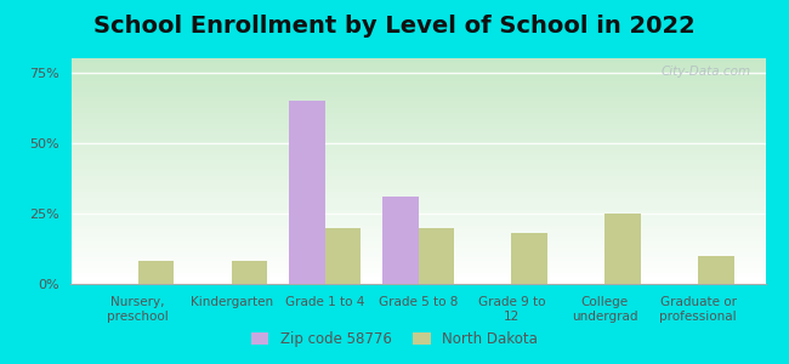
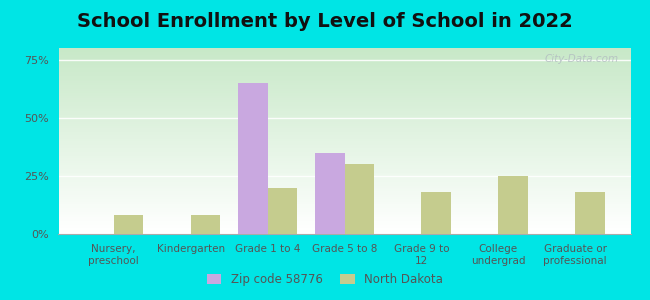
Zip code 58776/Grade 5 to 8: 31% -> 35%
North Dakota/Grade 5 to 8: 20% -> 30%
North Dakota/Graduate or professional: 10% -> 18%
